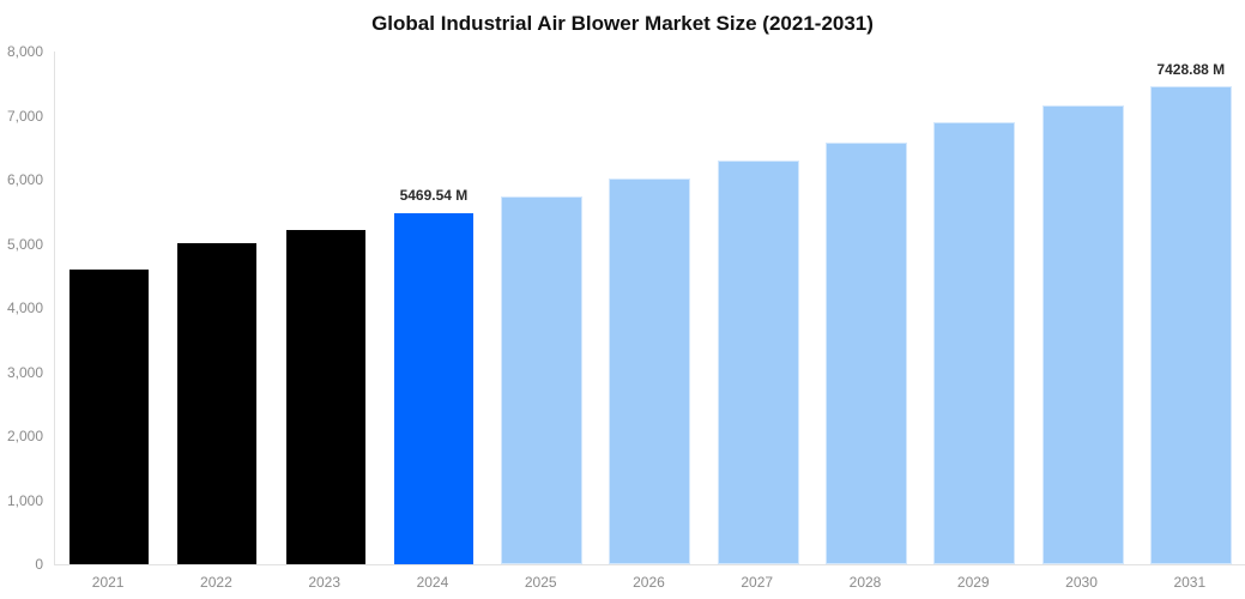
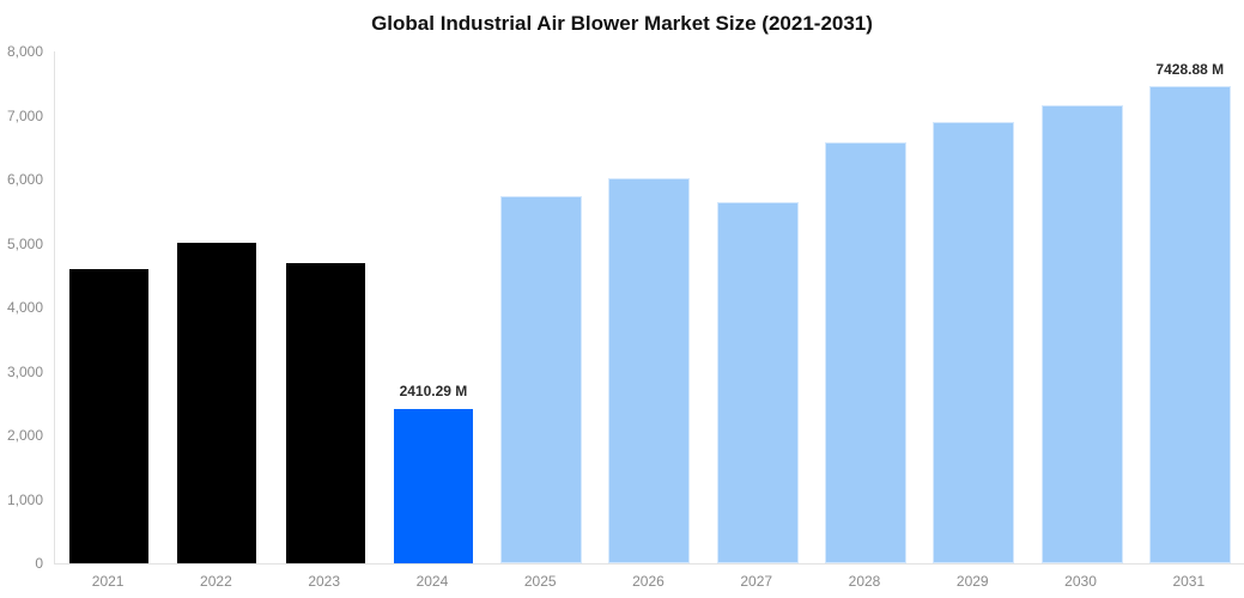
2023: 5200 -> 4700
2024: 5469.54 -> 2410.29
2027: 6300 -> 5600
